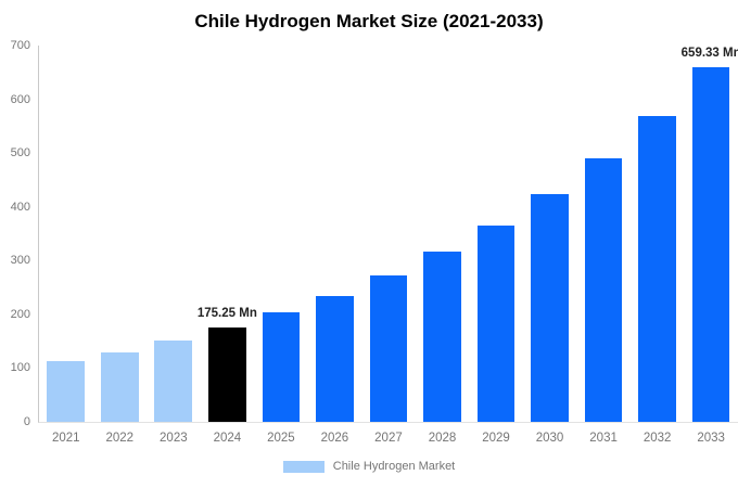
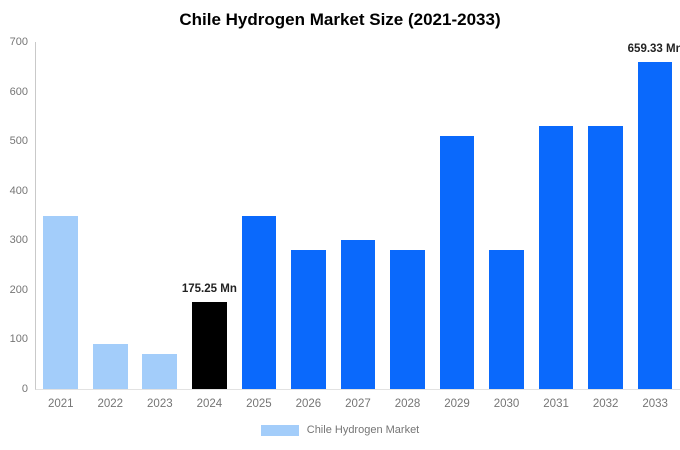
2021: 110 -> 350
2022: 130 -> 90
2023: 150 -> 70
2025: 200 -> 350
2026: 240 -> 280
2027: 270 -> 300
2028: 320 -> 280
2029: 370 -> 510
2030: 420 -> 280
2031: 490 -> 530
2032: 570 -> 530
